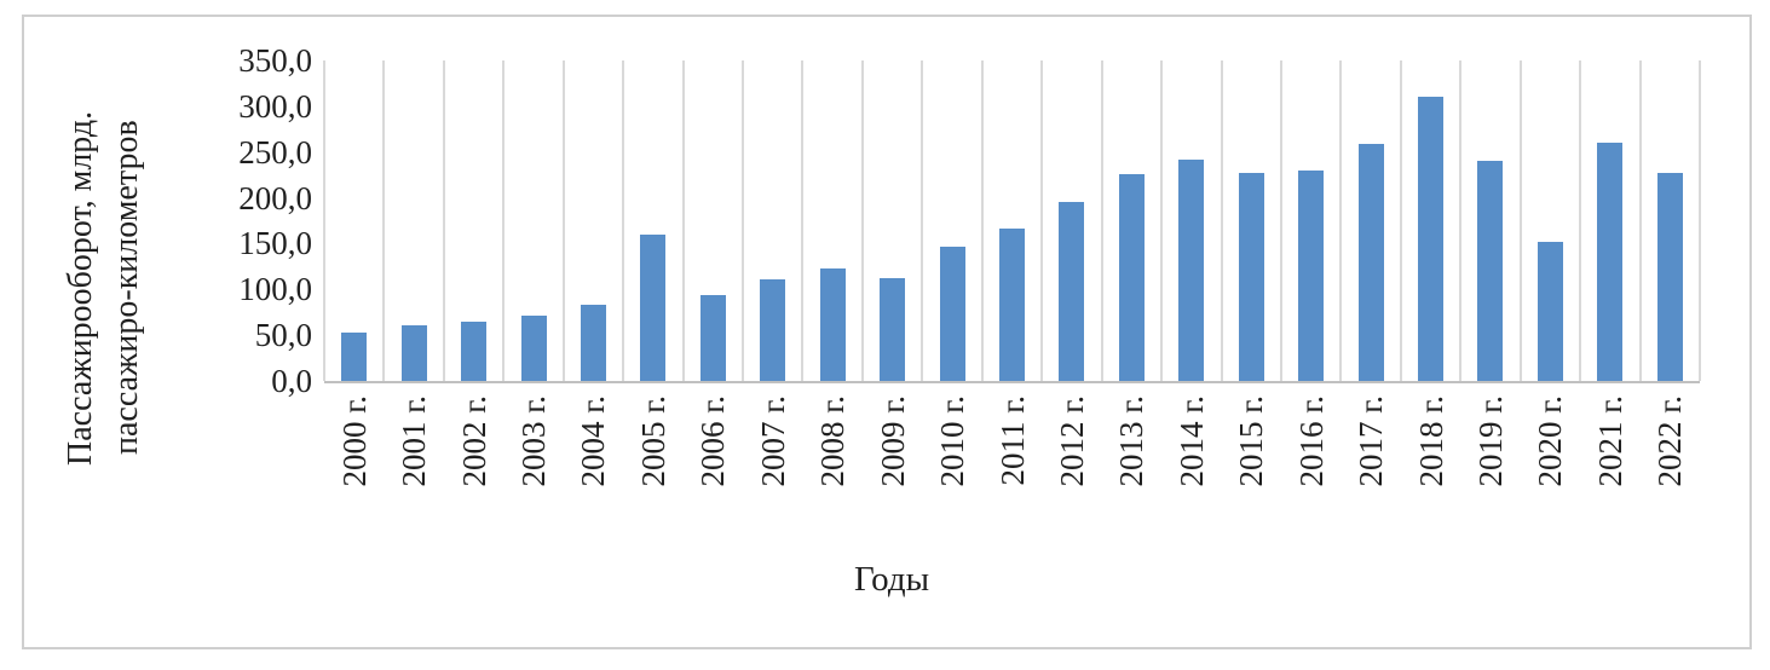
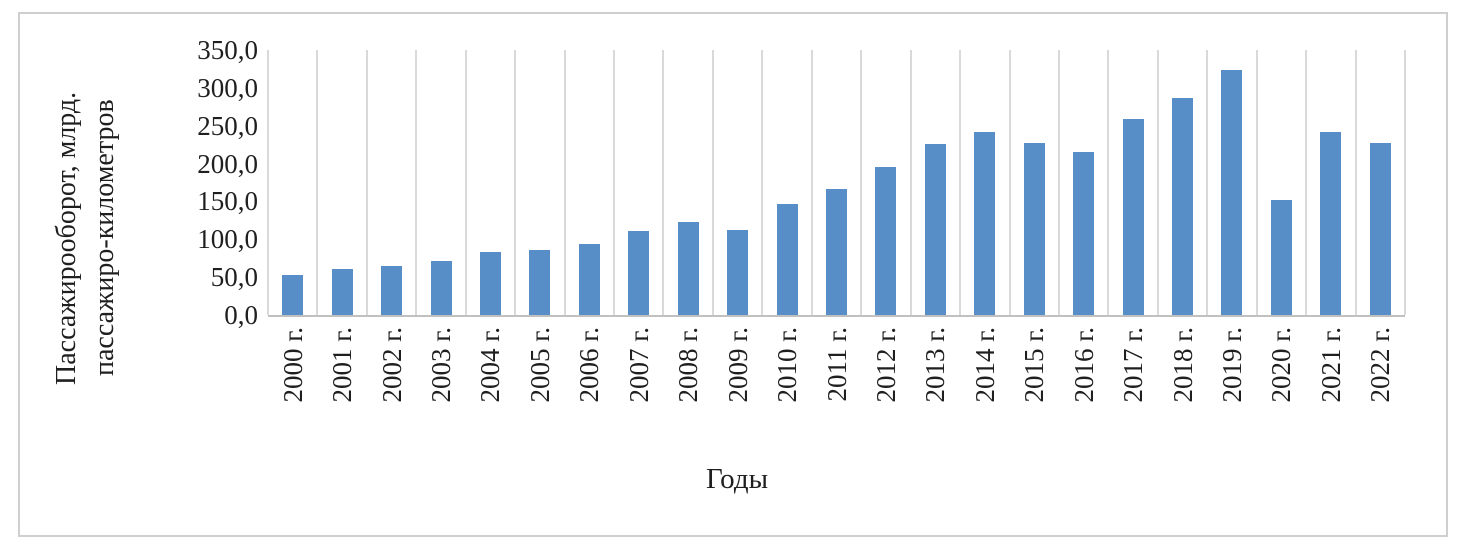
2005 г.: 160 -> 90
2016 г.: 230 -> 220
2018 г.: 310 -> 290
2019 г.: 240 -> 320
2021 г.: 260 -> 240
